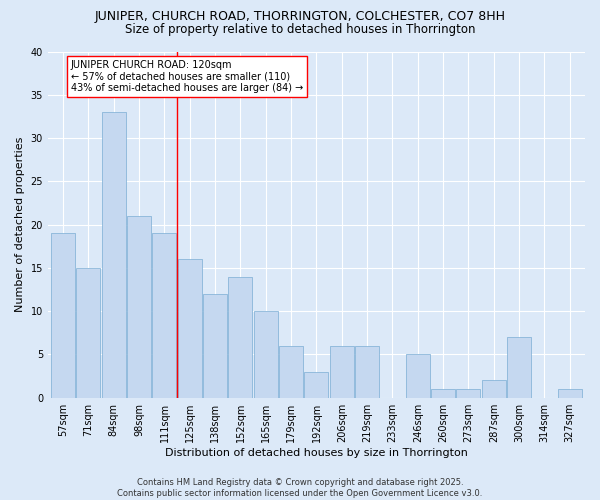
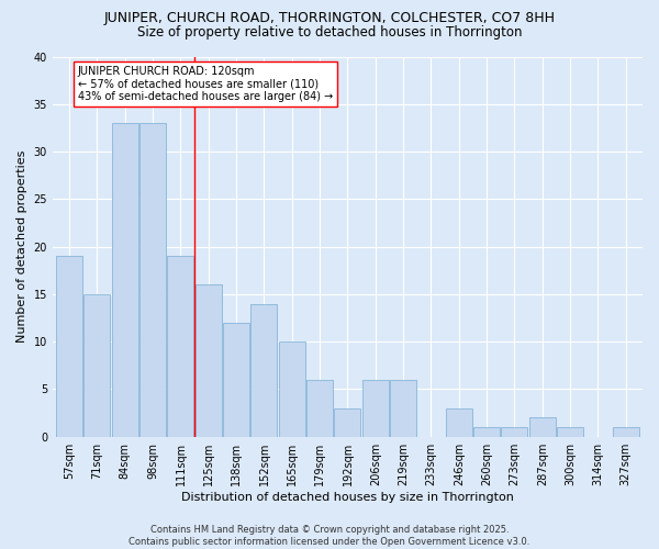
98sqm: 21 -> 33
246sqm: 5 -> 3
300sqm: 7 -> 1
